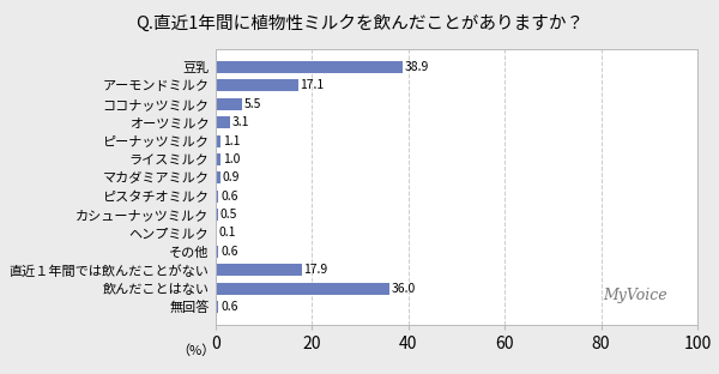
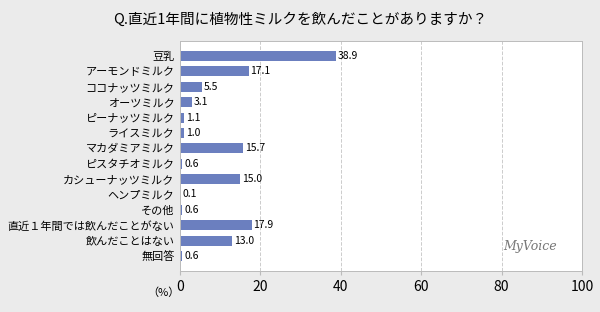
マカダミアミルク: 0.9 -> 15.7
カシューナッツミルク: 0.5 -> 15.0
飲んだことはない: 36.0 -> 13.0
